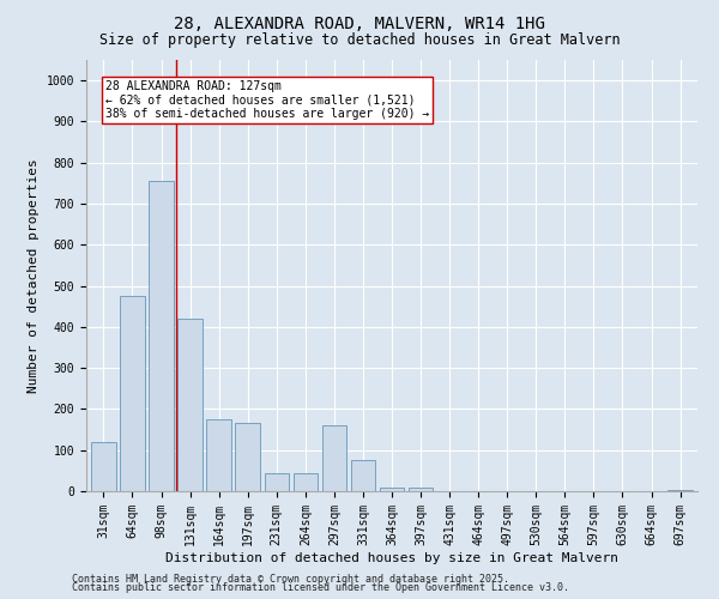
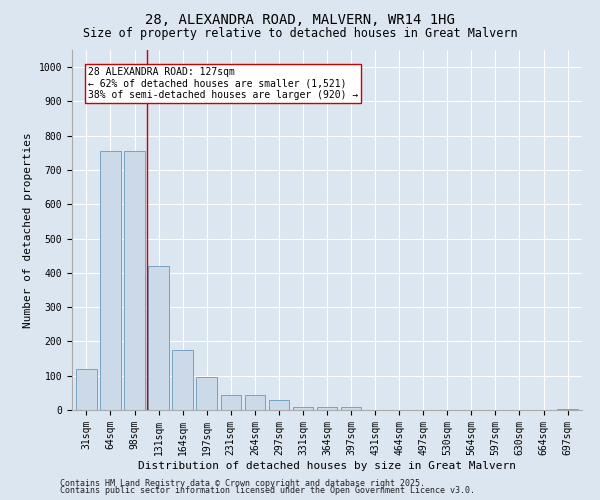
64sqm: 475 -> 755
197sqm: 165 -> 95
297sqm: 160 -> 30
331sqm: 75 -> 10
